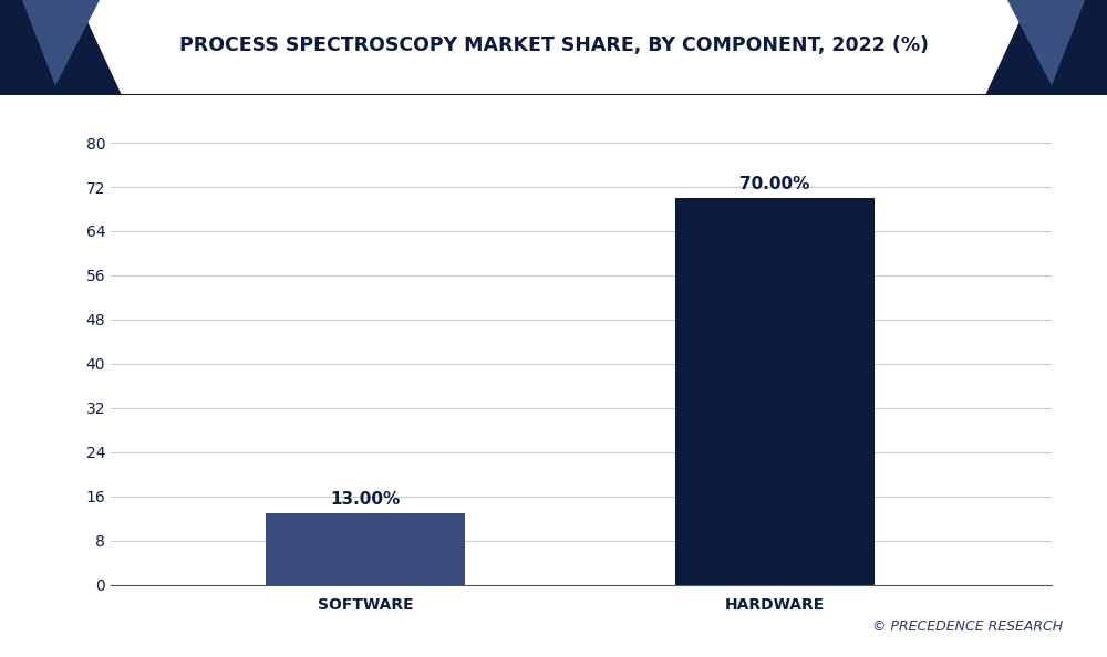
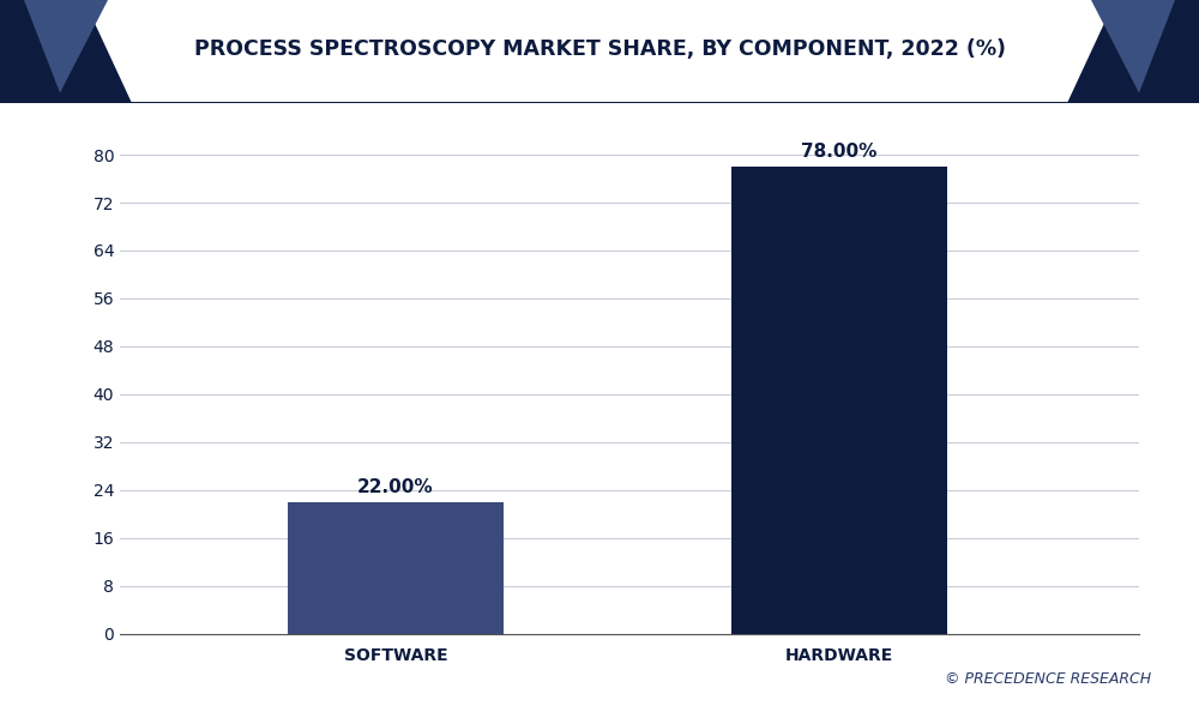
SOFTWARE: 13.00% -> 22.00%
HARDWARE: 70.00% -> 78.00%
